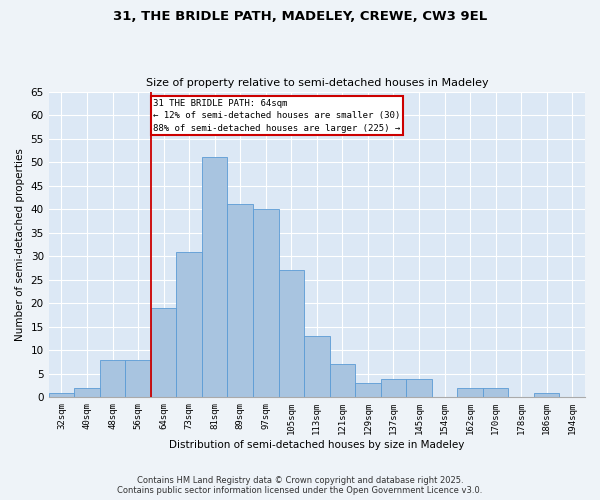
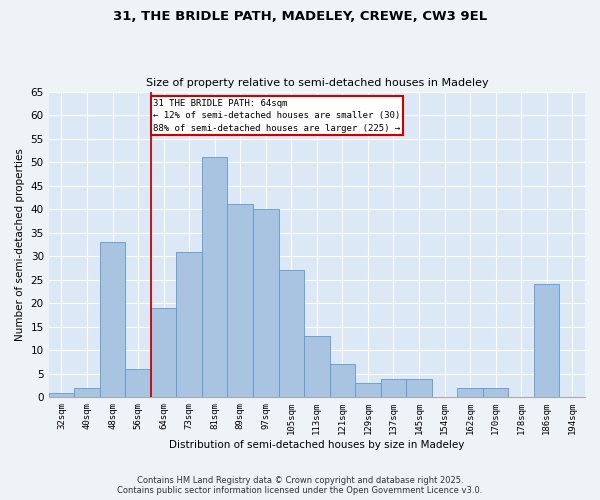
48sqm: 8 -> 33
56sqm: 8 -> 6
186sqm: 1 -> 24
